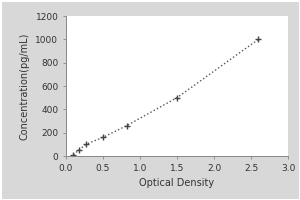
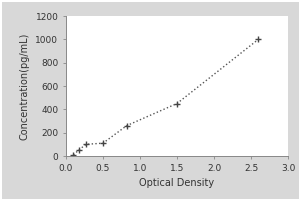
0.5: 160 -> 110
1.5: 500 -> 450
